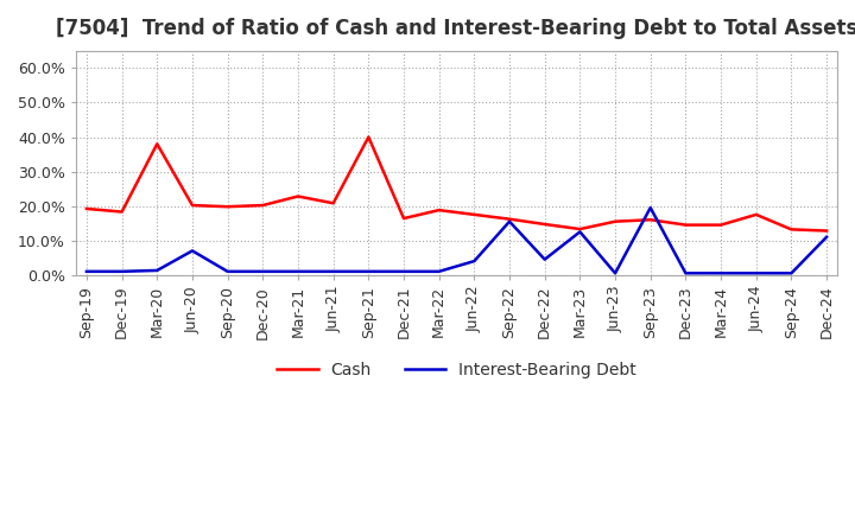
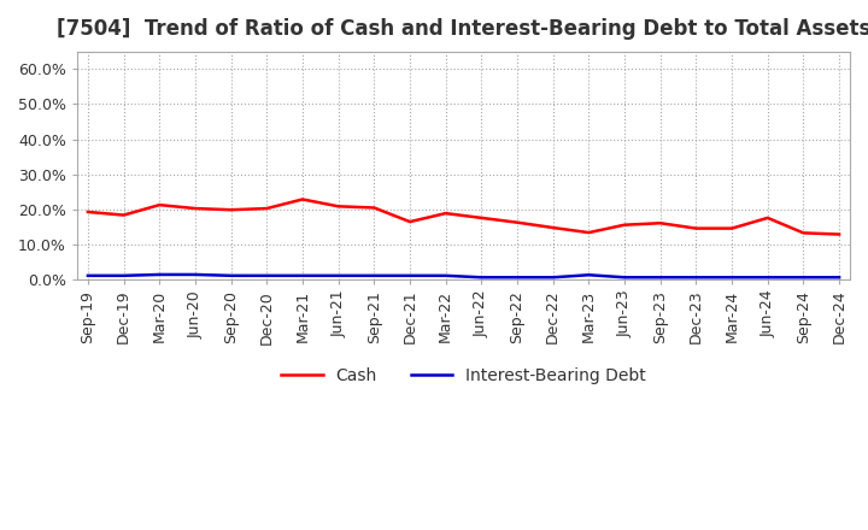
Cash/Mar-20: 38.0% -> 21.2%
Interest-Bearing Debt/Jun-20: 7.0% -> 1.3%
Cash/Sep-21: 40.0% -> 20.4%
Interest-Bearing Debt/Jun-22: 4.0% -> 0.5%
Interest-Bearing Debt/Sep-22: 15.5% -> 0.5%
Interest-Bearing Debt/Dec-22: 4.5% -> 0.5%
Interest-Bearing Debt/Mar-23: 12.5% -> 1.2%
Interest-Bearing Debt/Sep-23: 19.5% -> 0.5%
Interest-Bearing Debt/Dec-24: 11.0% -> 0.5%
